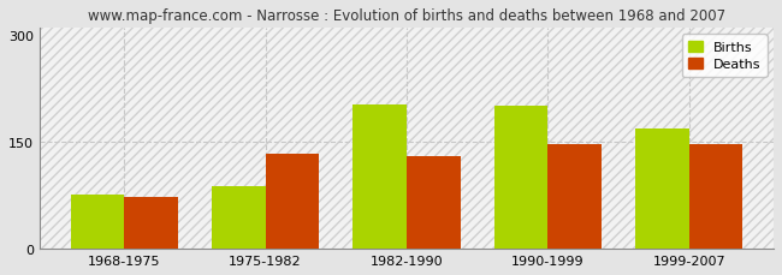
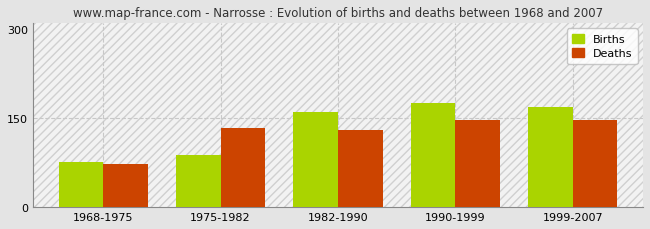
Births/1982-1990: 202 -> 160
Births/1990-1999: 200 -> 175
